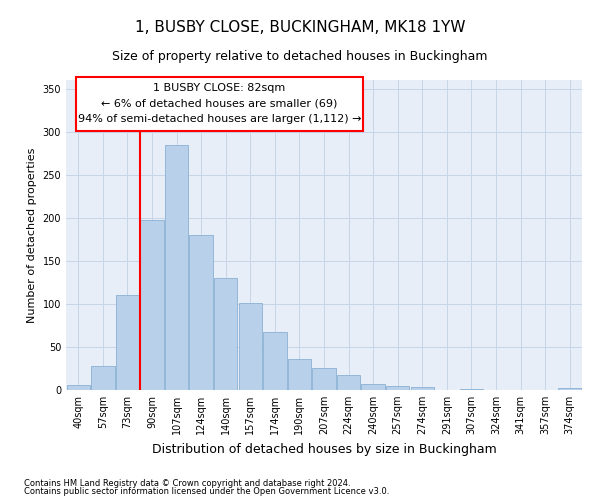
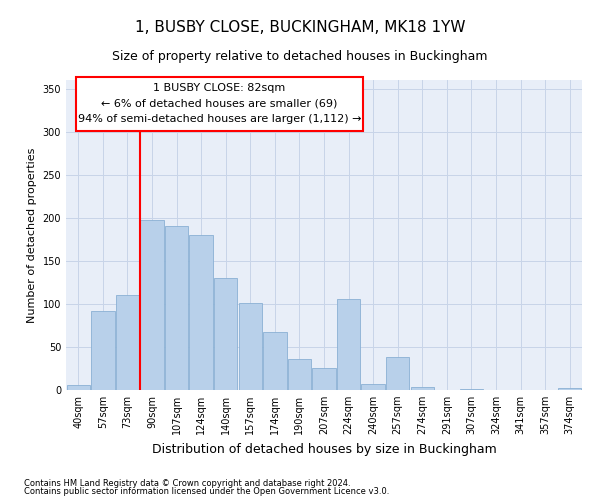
57sqm: 28 -> 92
107sqm: 285 -> 190
224sqm: 18 -> 106
257sqm: 5 -> 38
